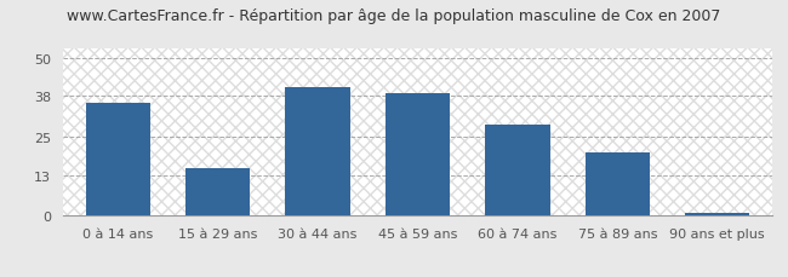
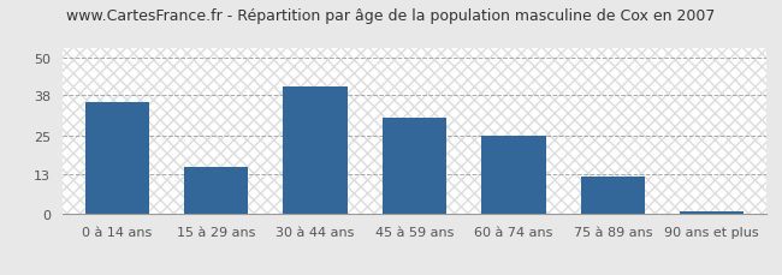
45 à 59 ans: 39 -> 31
60 à 74 ans: 29 -> 25
75 à 89 ans: 20 -> 12
